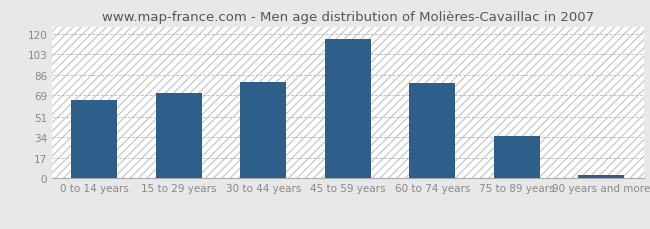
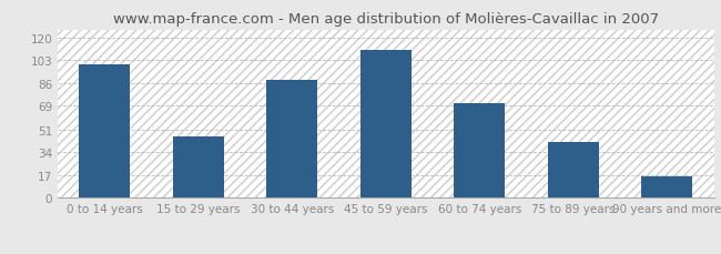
0 to 14 years: 65 -> 100
15 to 29 years: 71 -> 46
30 to 44 years: 80 -> 88
45 to 59 years: 116 -> 111
60 to 74 years: 79 -> 71
75 to 89 years: 35 -> 42
90 years and more: 3 -> 16
